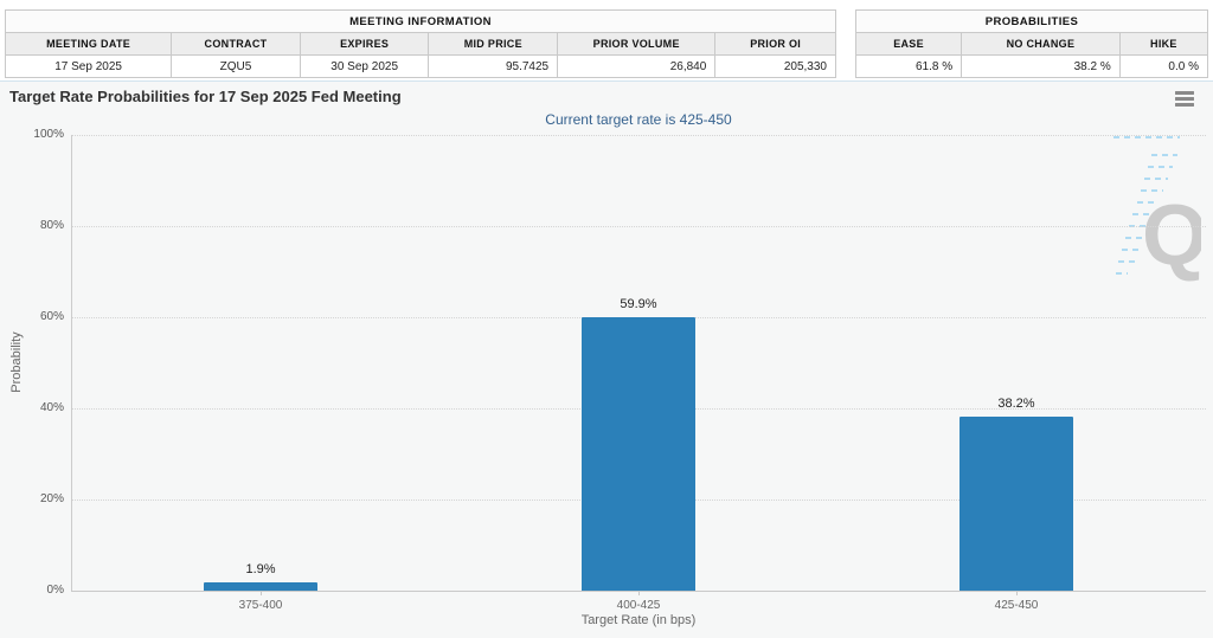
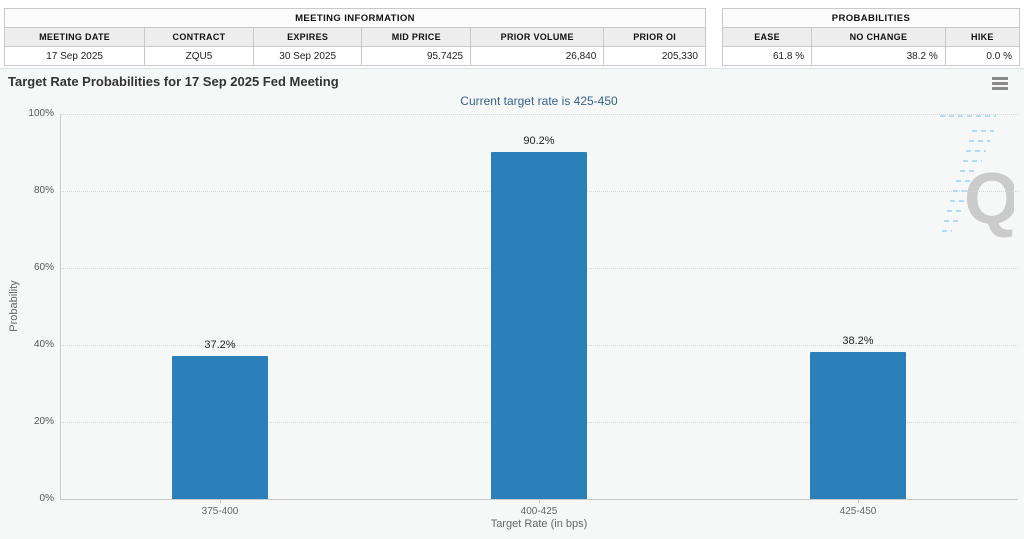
375-400: 1.9% -> 37.2%
400-425: 59.9% -> 90.2%
